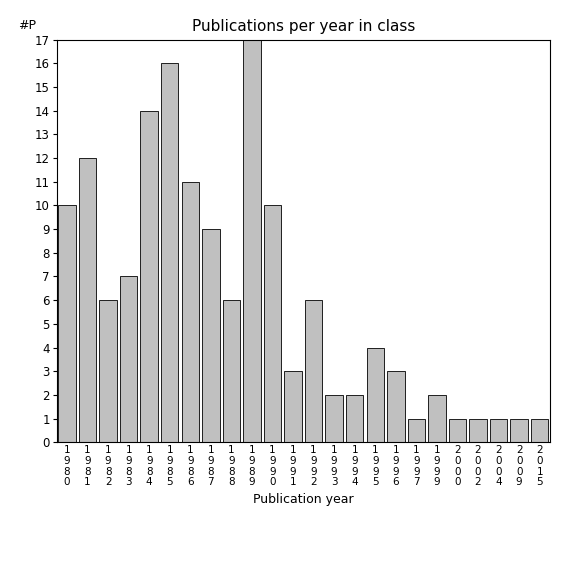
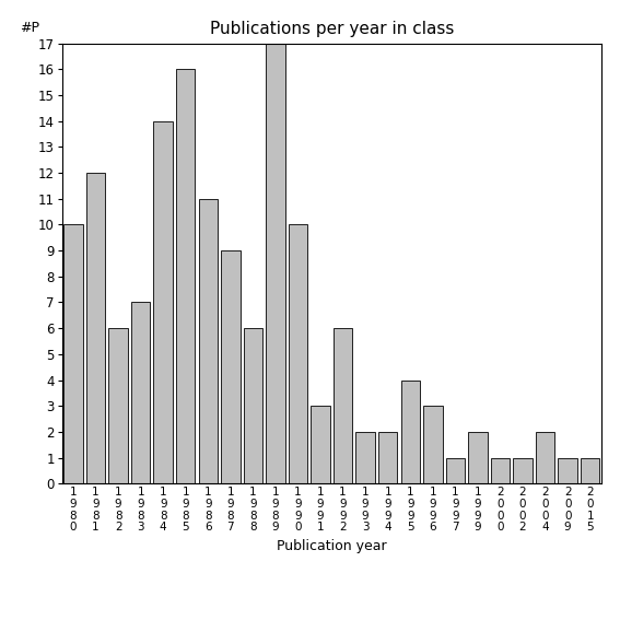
2 0 0 4: 1 -> 2
